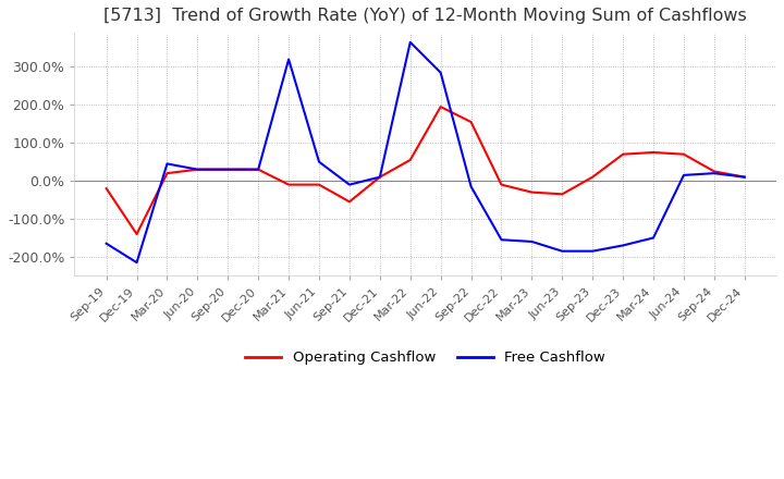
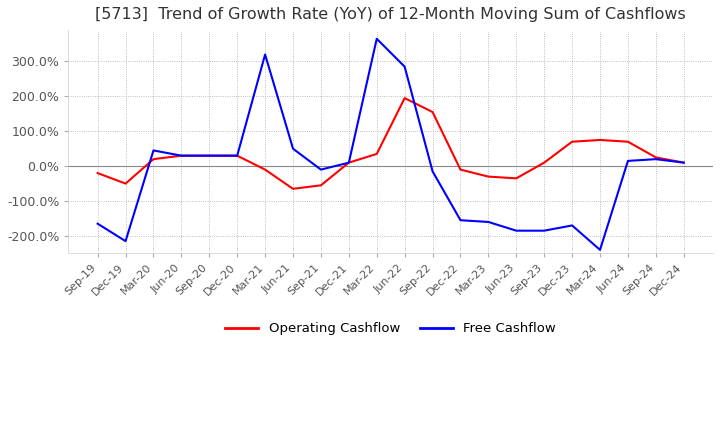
Operating Cashflow/Dec-19: -140% -> -50%
Operating Cashflow/Jun-21: -10% -> -65%
Operating Cashflow/Mar-22: 55% -> 35%
Free Cashflow/Mar-24: -150% -> -240%
